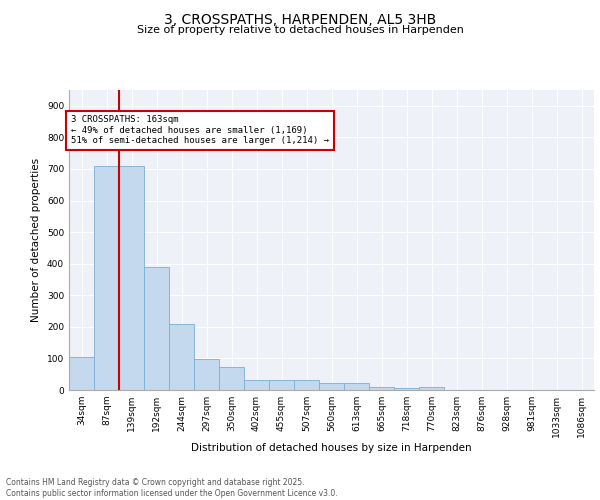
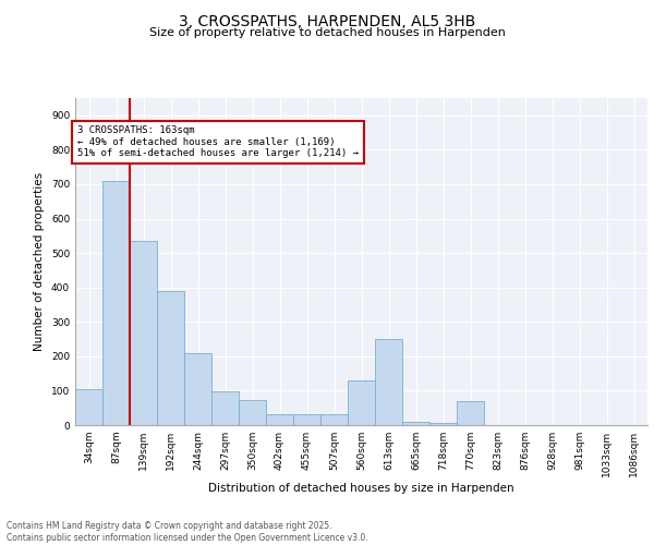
139sqm: 710 -> 535
560sqm: 22 -> 130
613sqm: 22 -> 250
770sqm: 8 -> 70
